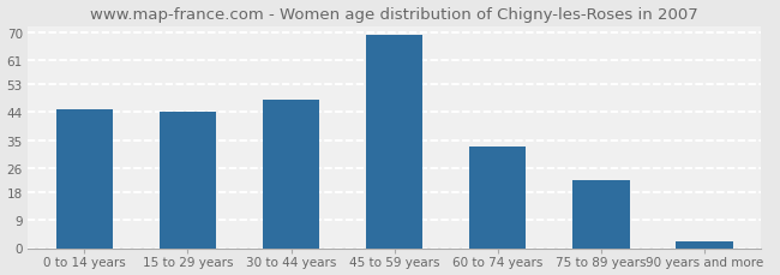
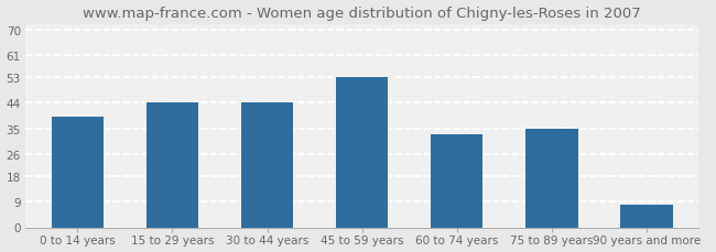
0 to 14 years: 45 -> 39
30 to 44 years: 48 -> 44
45 to 59 years: 69 -> 53
75 to 89 years: 22 -> 35
90 years and more: 2 -> 8
